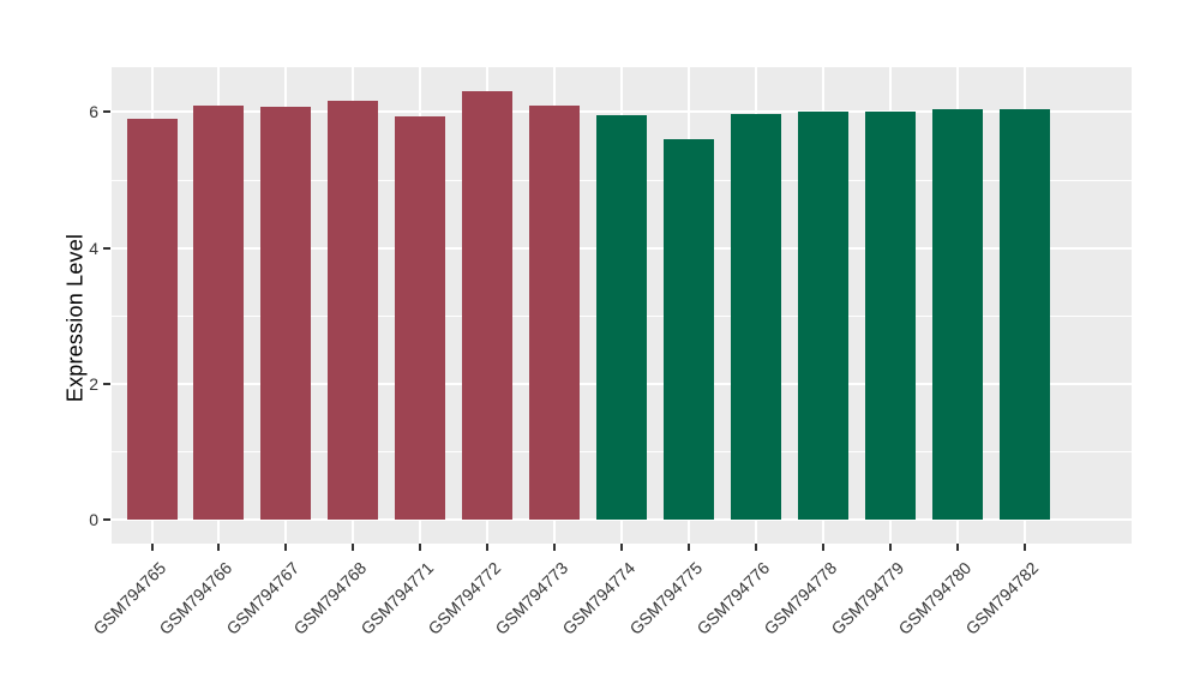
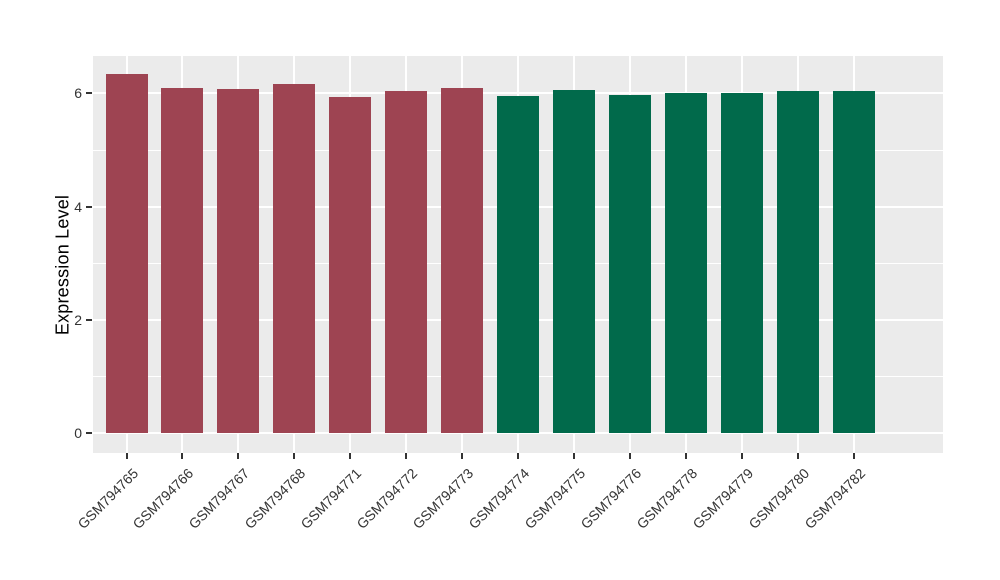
GSM794765: 5.9 -> 6.3
GSM794772: 6.3 -> 6.0
GSM794775: 5.6 -> 6.1
